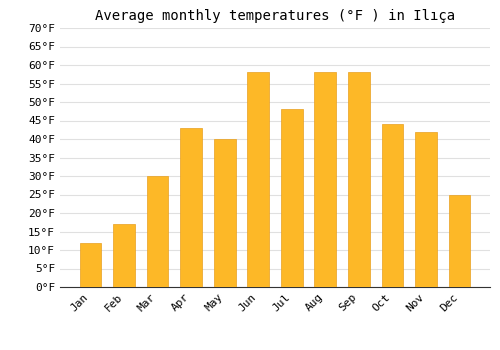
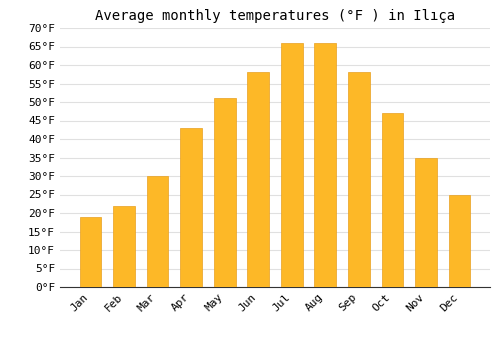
Jan: 12°F -> 19°F
Feb: 17°F -> 22°F
May: 40°F -> 51°F
Jul: 48°F -> 66°F
Aug: 58°F -> 66°F
Oct: 44°F -> 47°F
Nov: 42°F -> 35°F
